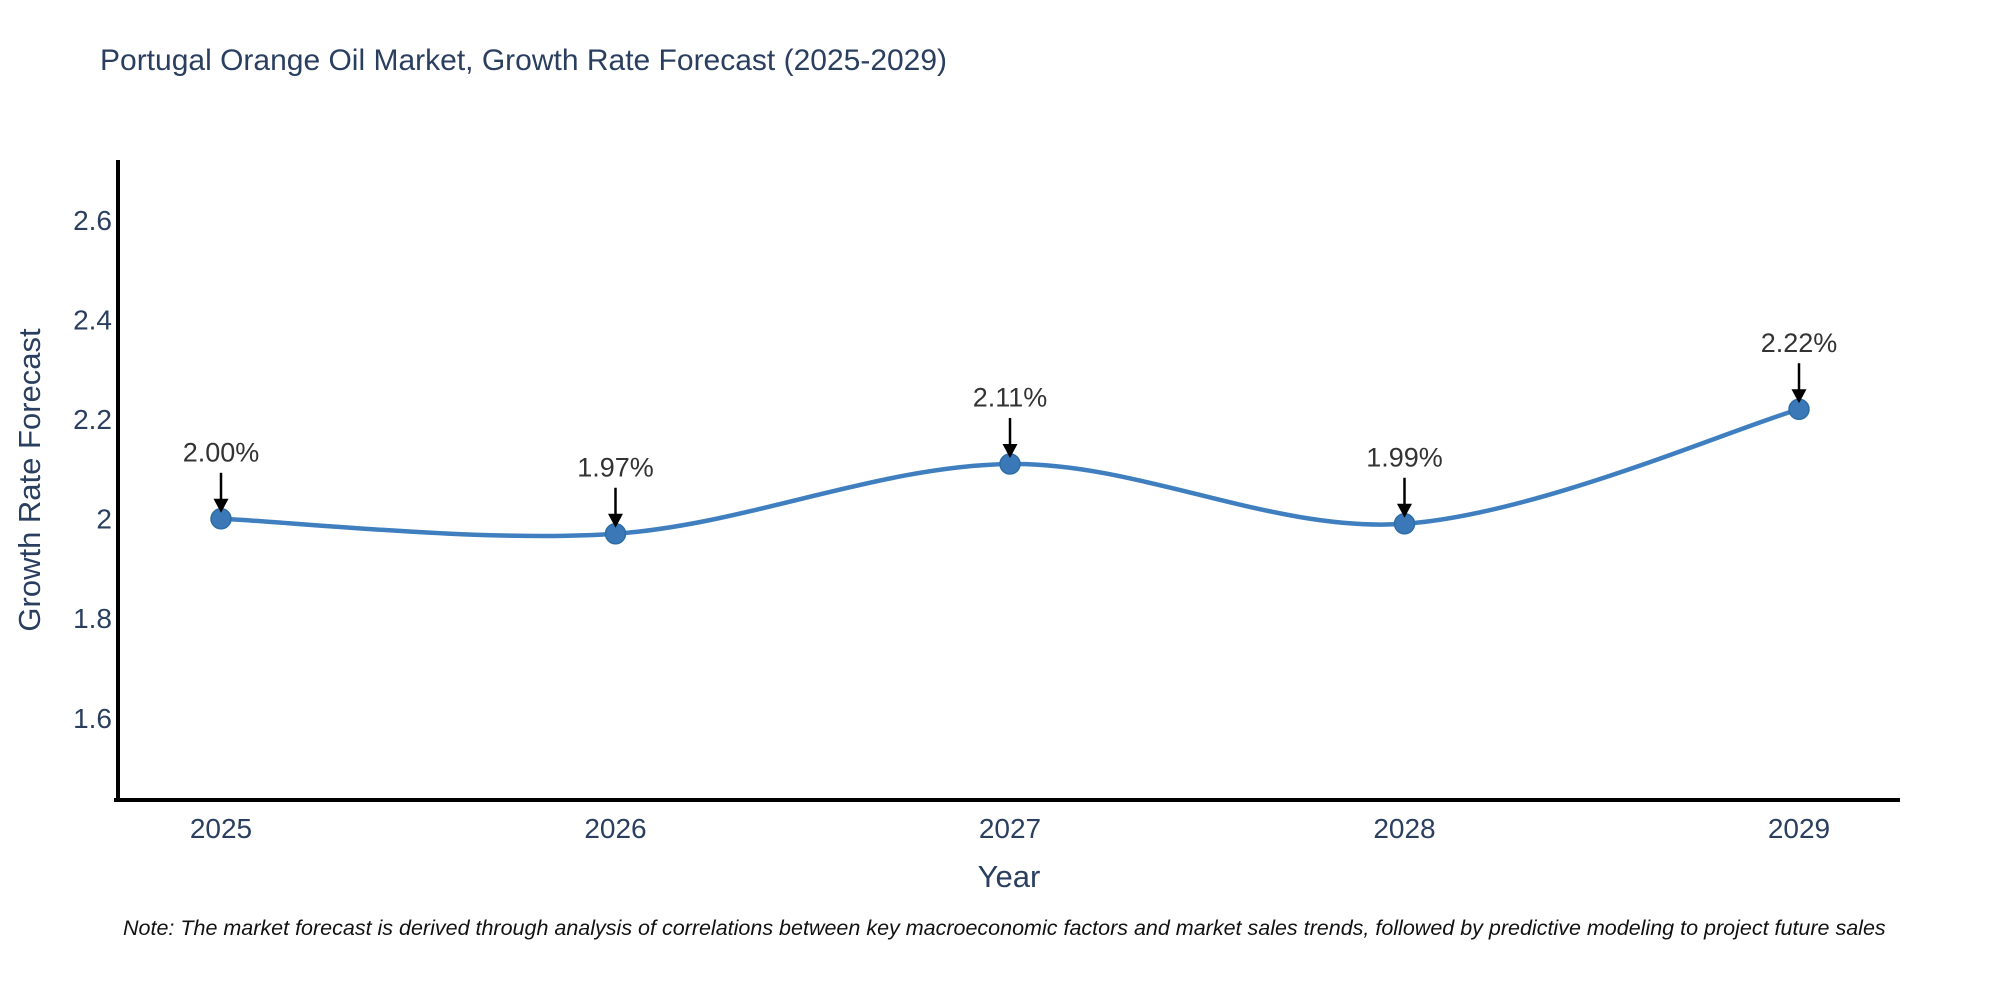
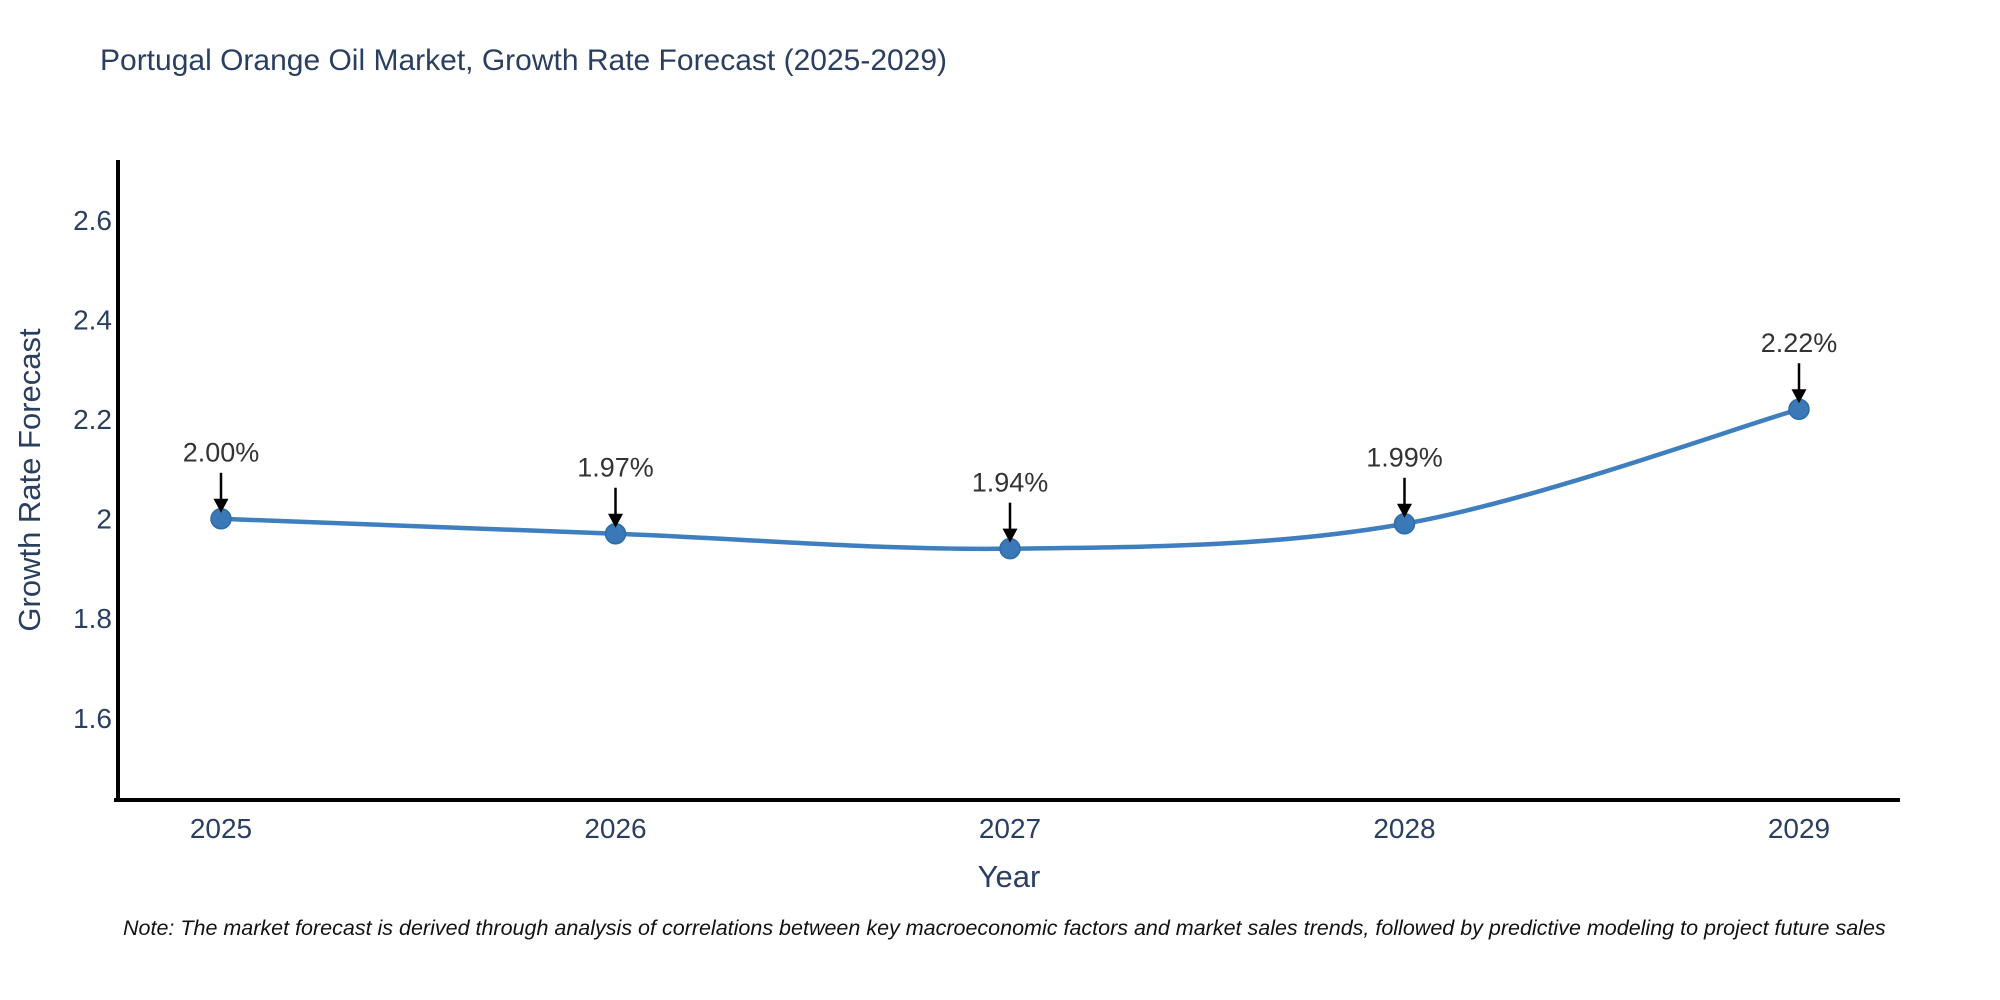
2027: 2.11% -> 1.94%
